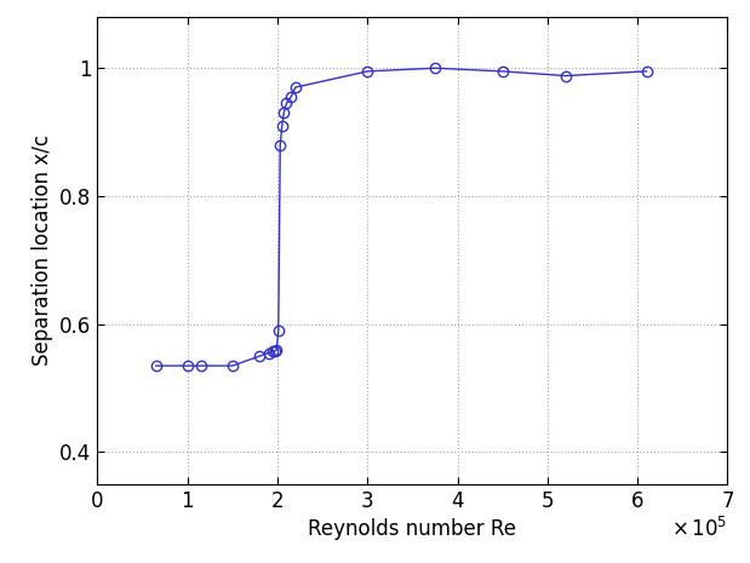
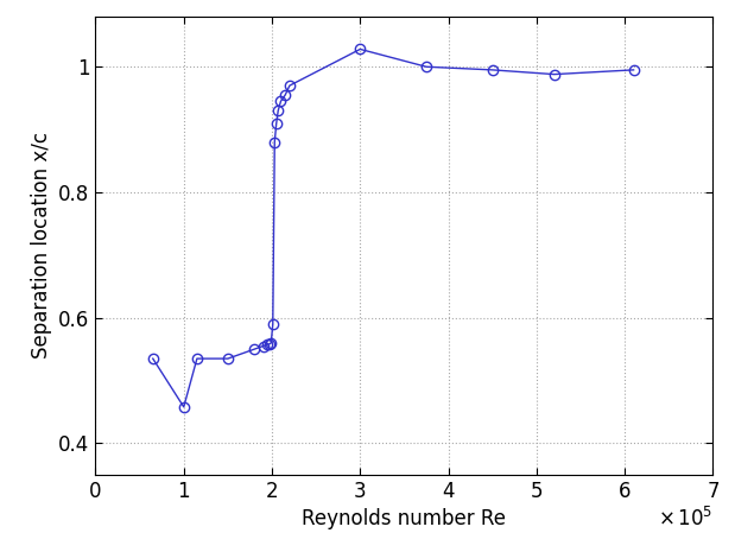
1: 0.535 -> 0.458
3: 0.995 -> 1.028
